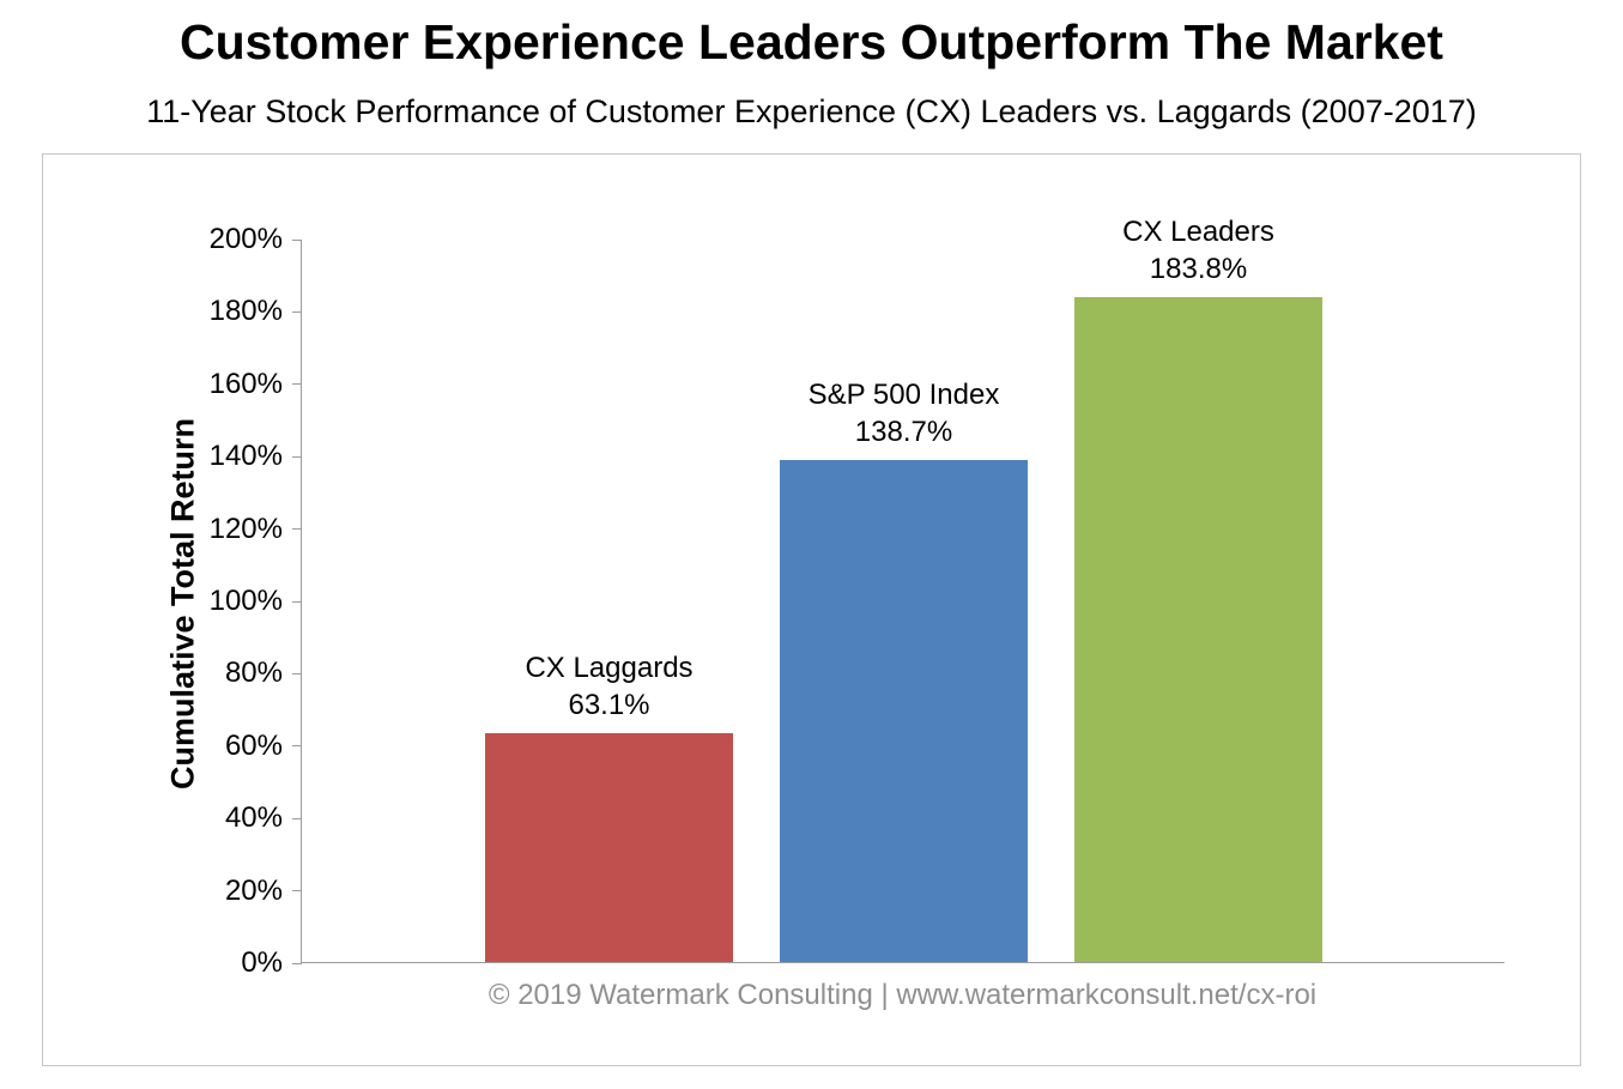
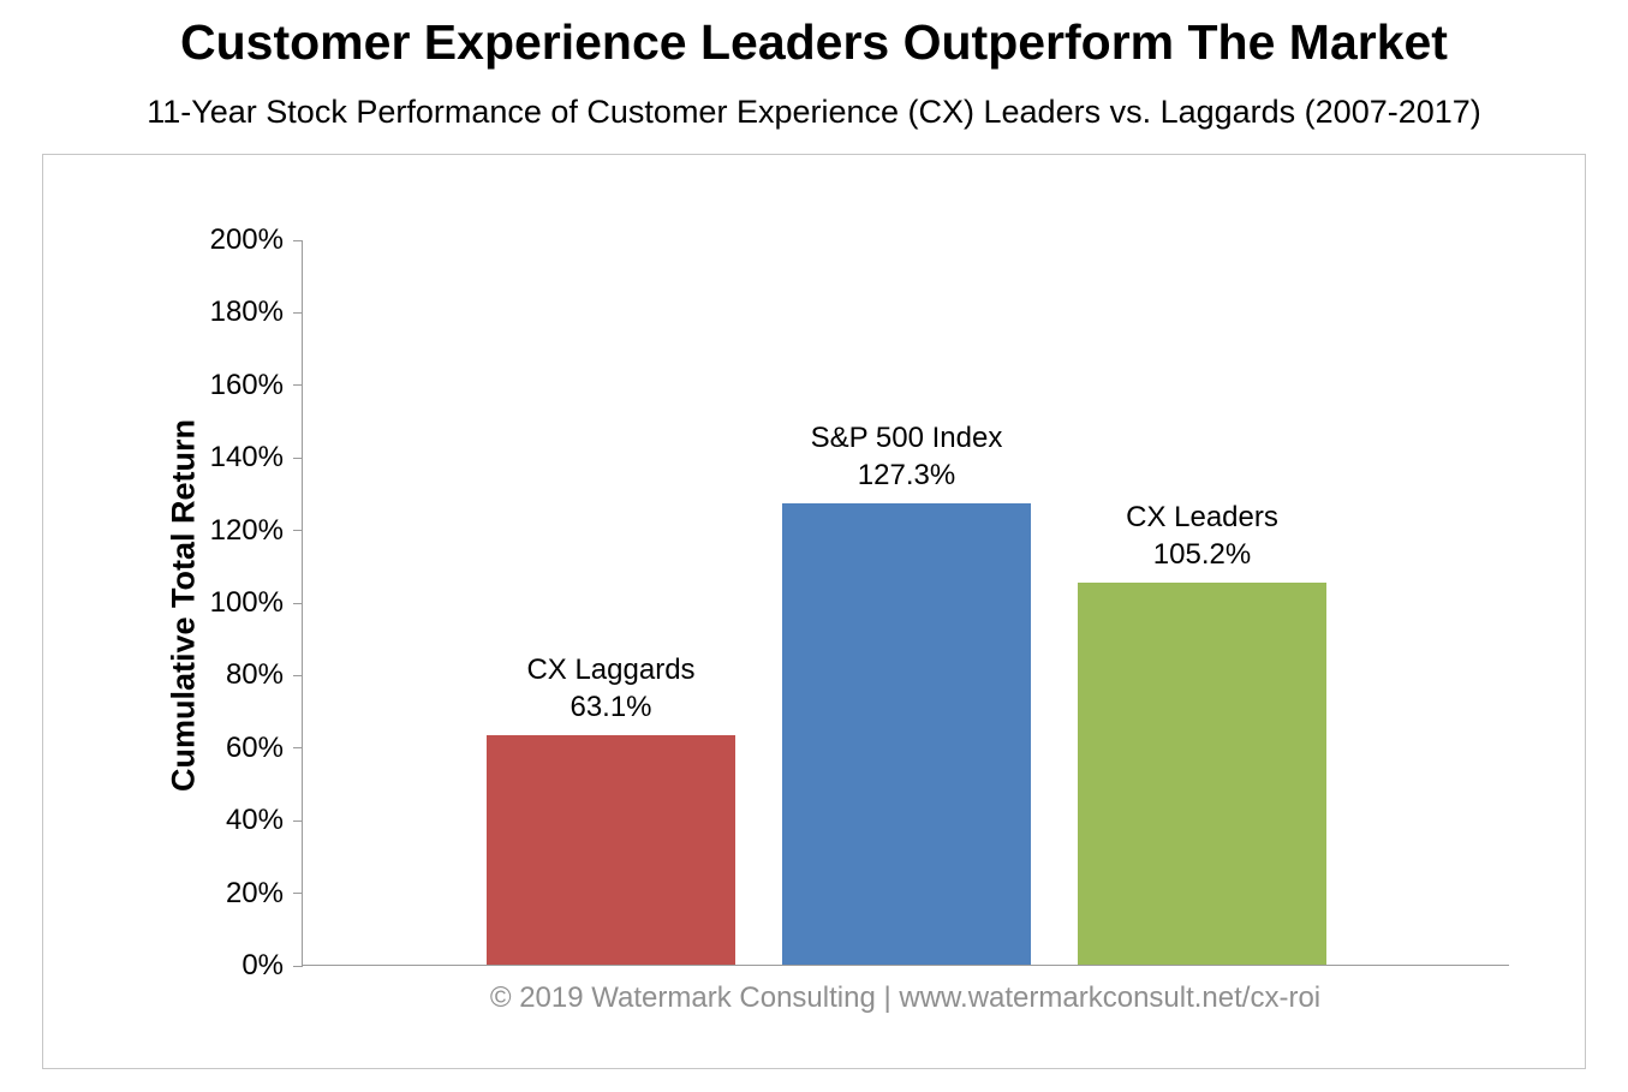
S&P 500 Index: 138.7% -> 127.3%
CX Leaders: 183.8% -> 105.2%
